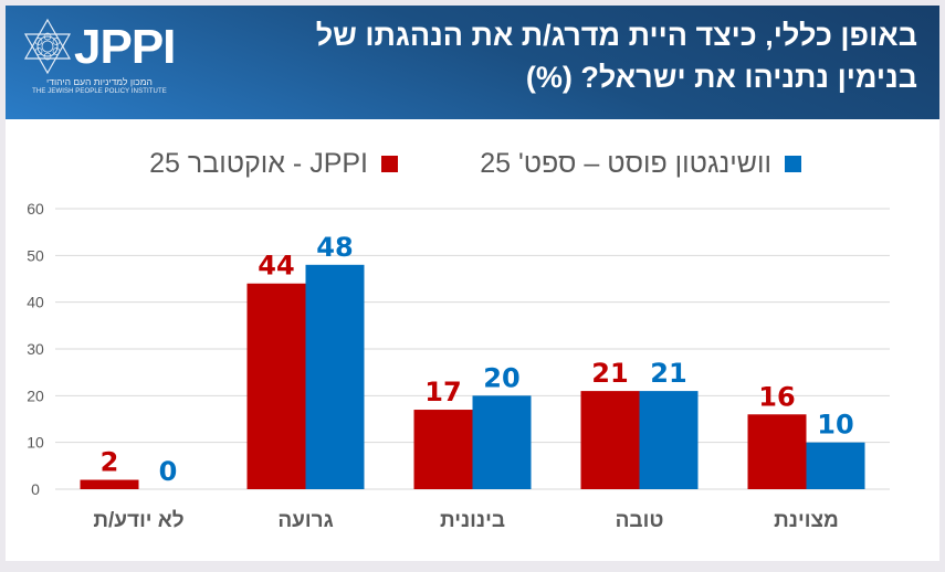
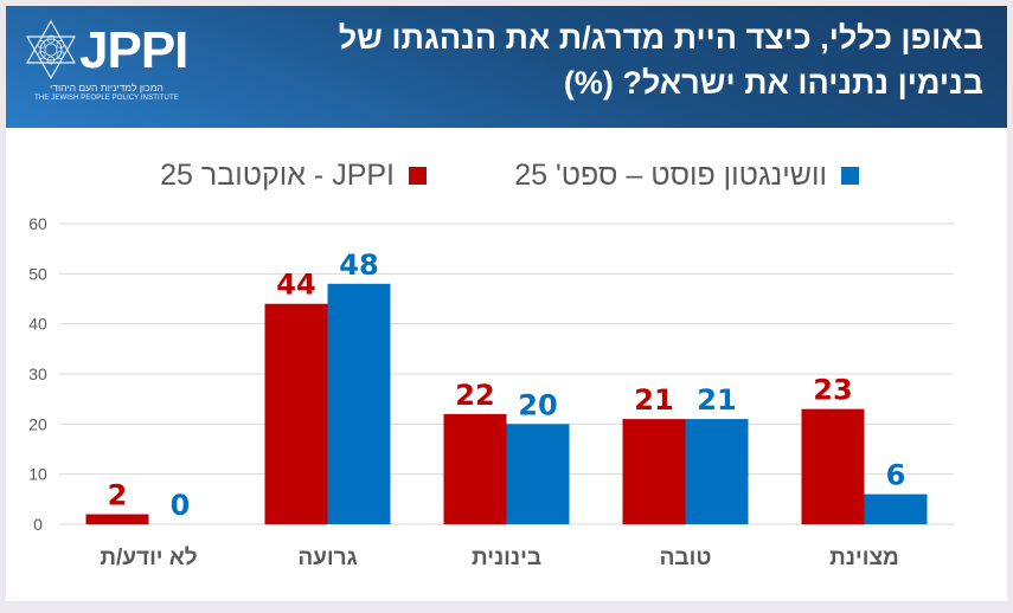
JPPI - אוקטובר 25/מצוינת: 16 -> 23
וושינגטון פוסט – ספט' 25/מצוינת: 10 -> 6
JPPI - אוקטובר 25/בינונית: 17 -> 22
